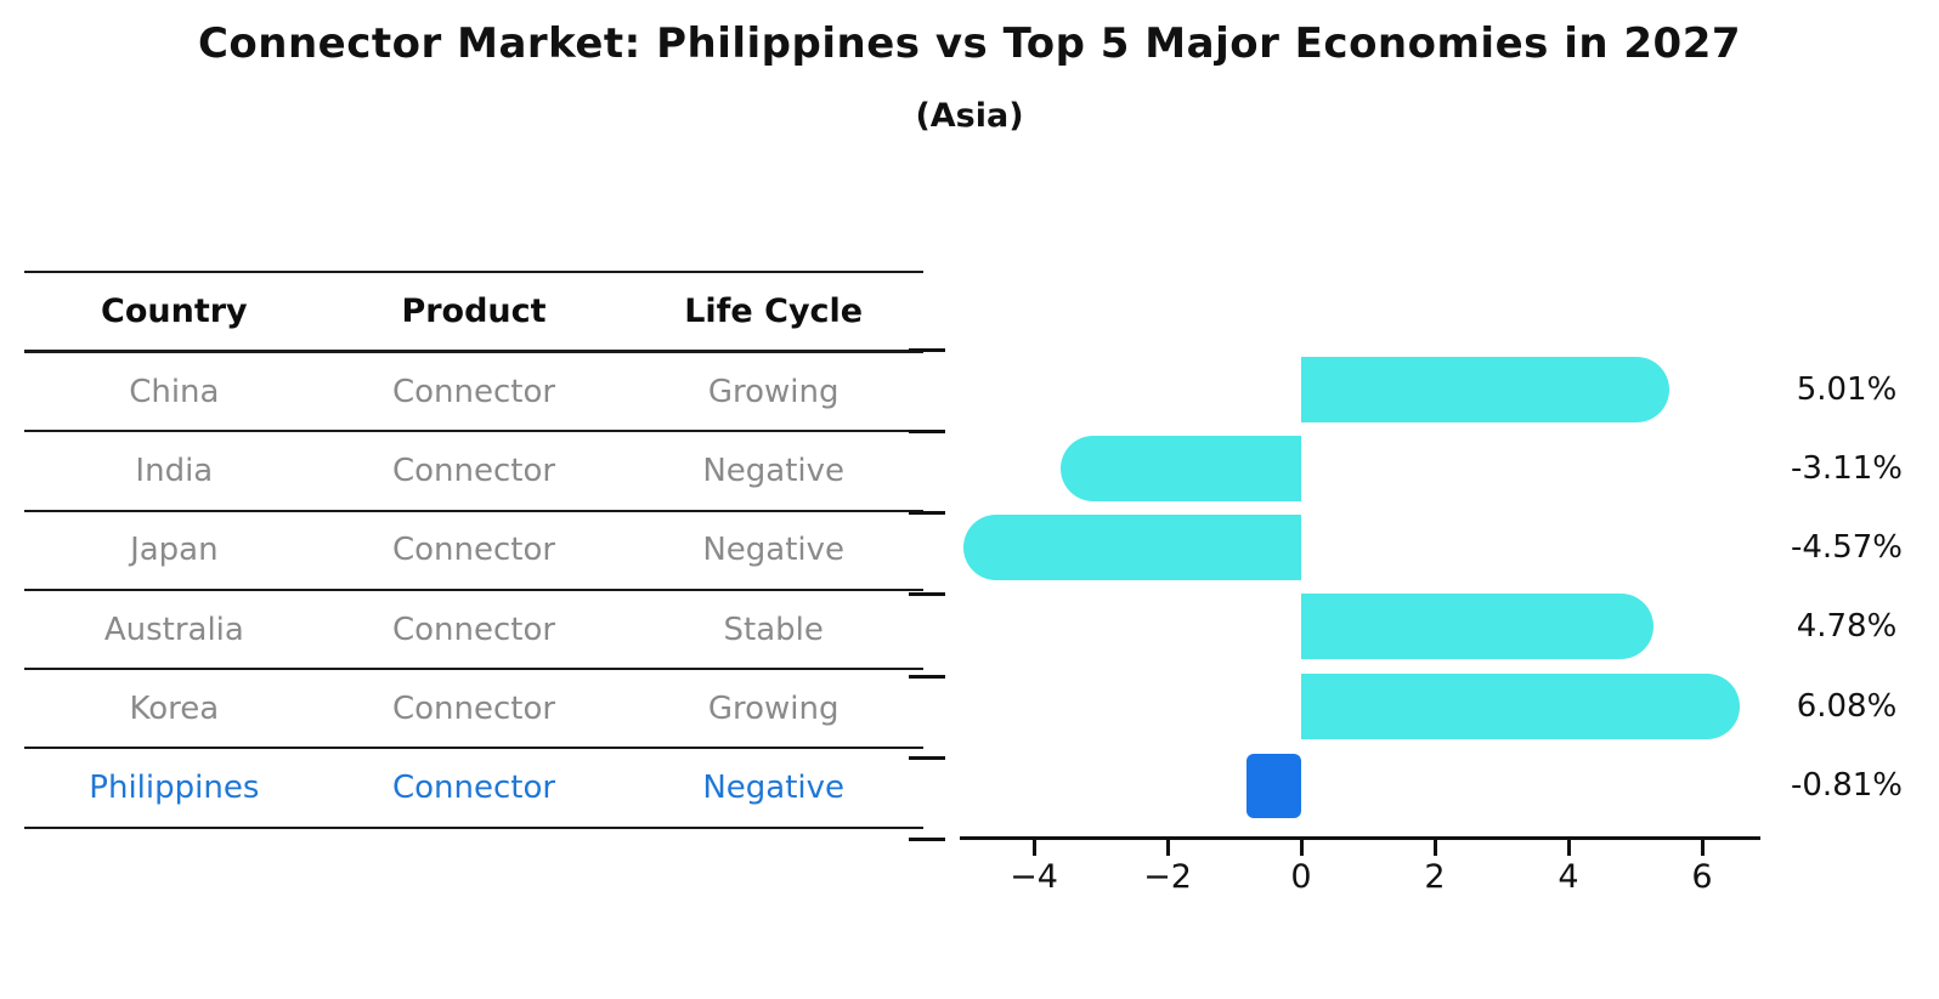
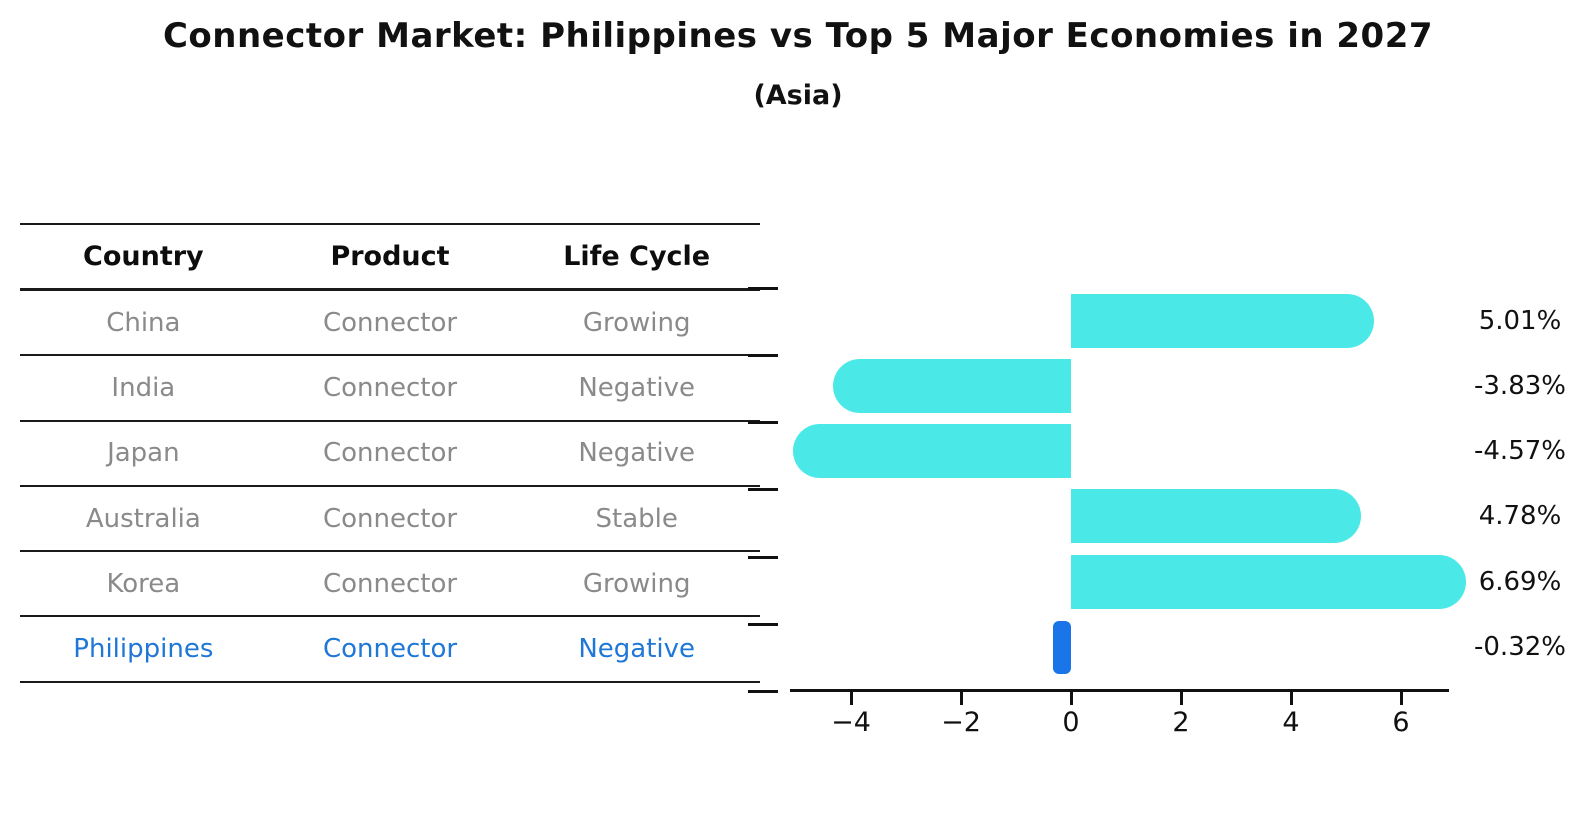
India: -3.11% -> -3.83%
Korea: 6.08% -> 6.69%
Philippines: -0.81% -> -0.32%
